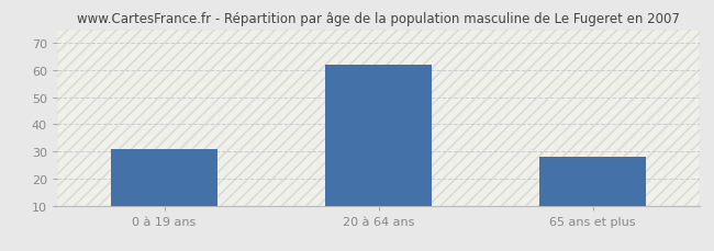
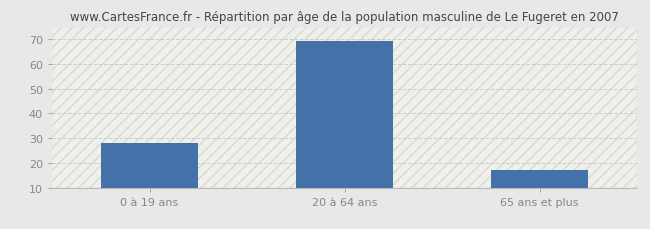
0 à 19 ans: 31 -> 28
20 à 64 ans: 62 -> 69
65 ans et plus: 28 -> 17
